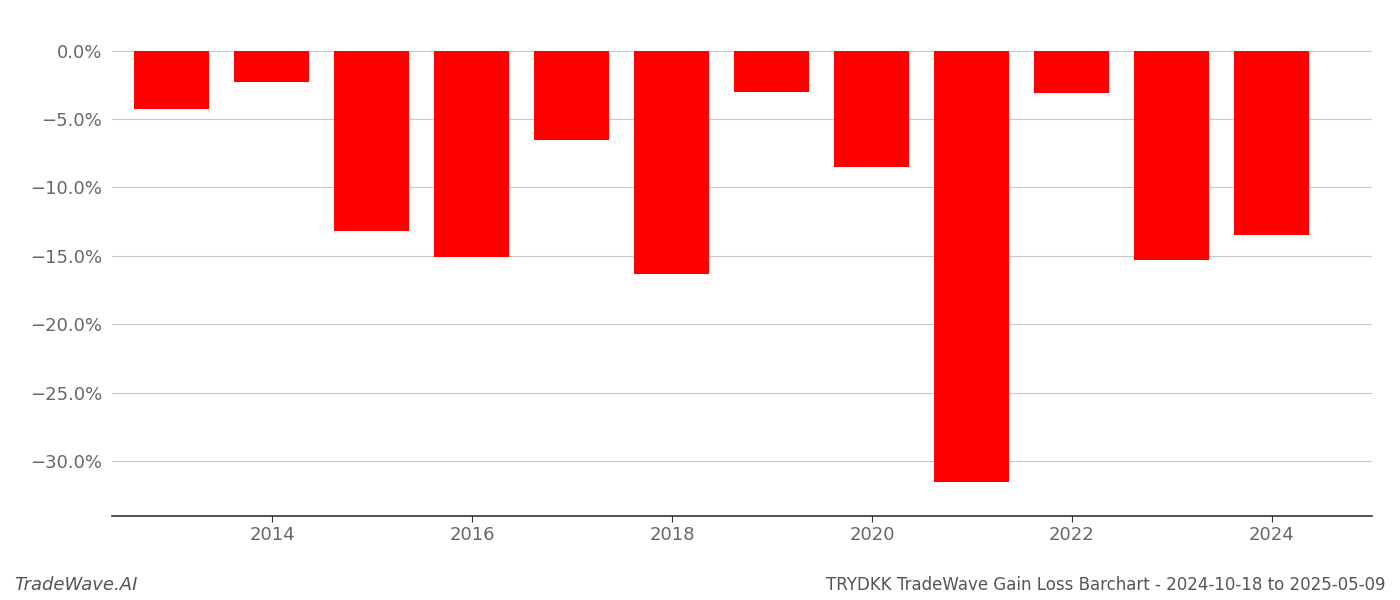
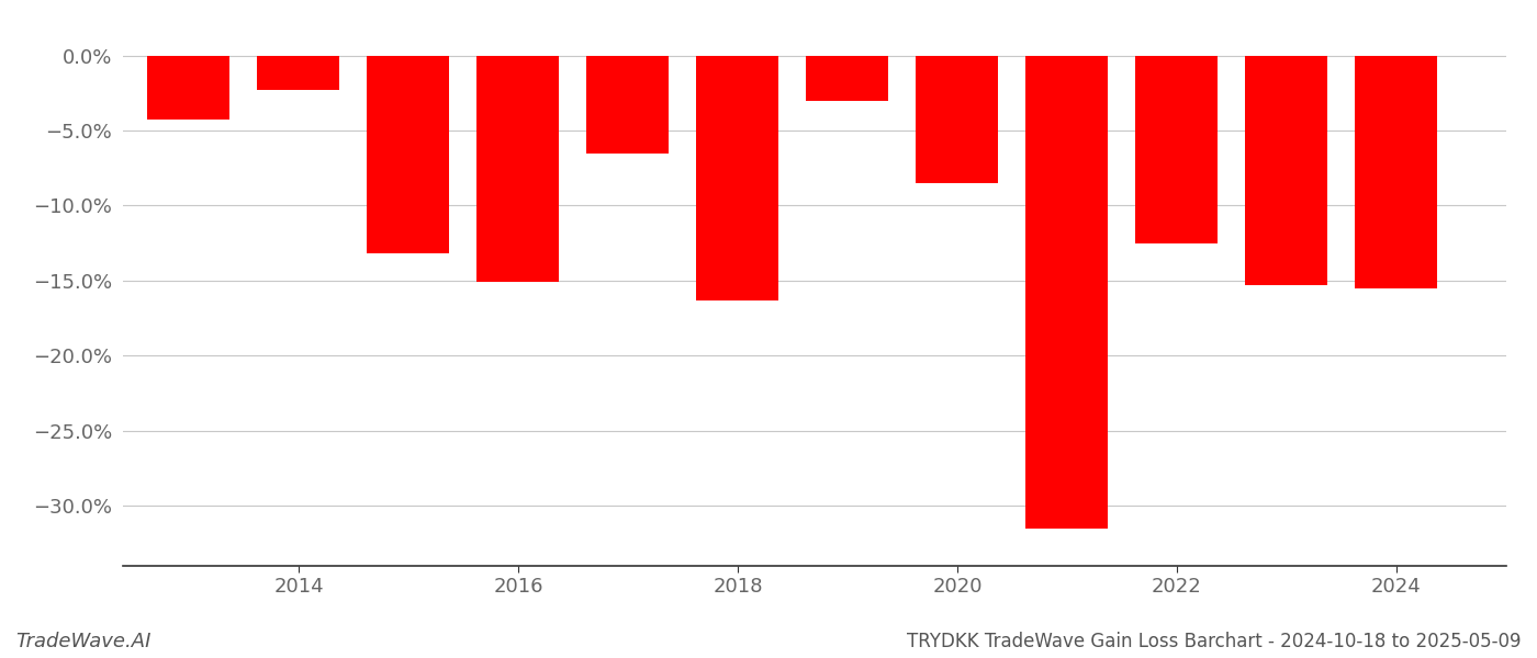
2022: -3.1% -> -12.5%
2024: -13.5% -> -15.5%
